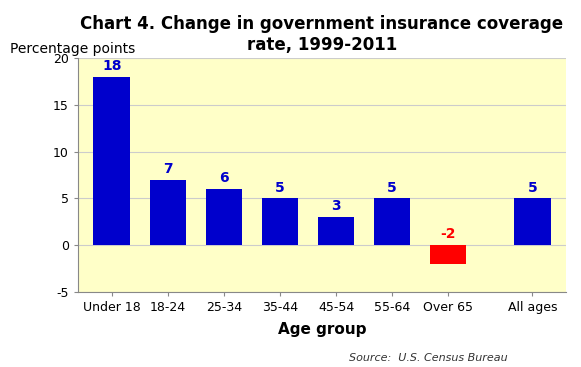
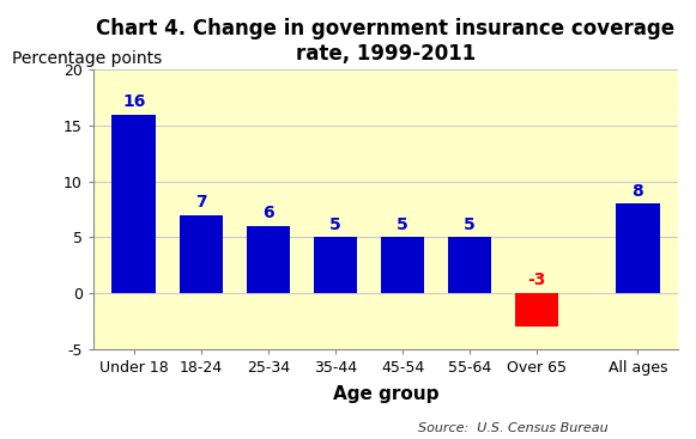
Under 18: 18 -> 16
45-54: 3 -> 5
Over 65: -2 -> -3
All ages: 5 -> 8
